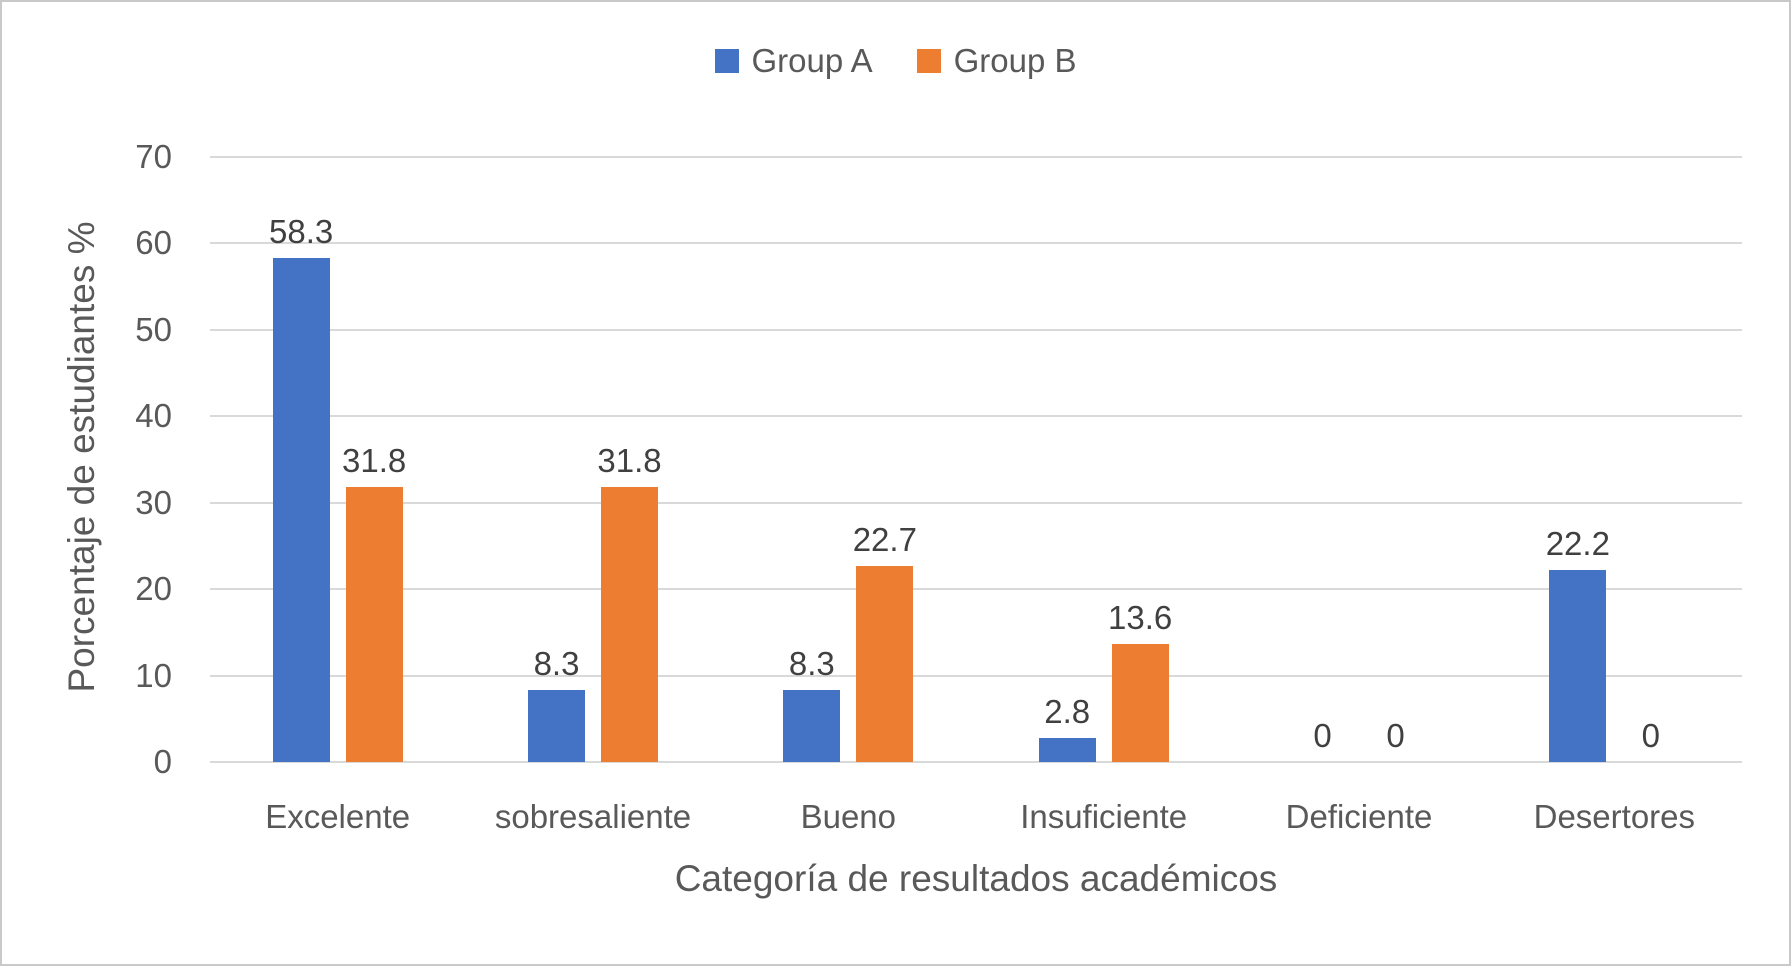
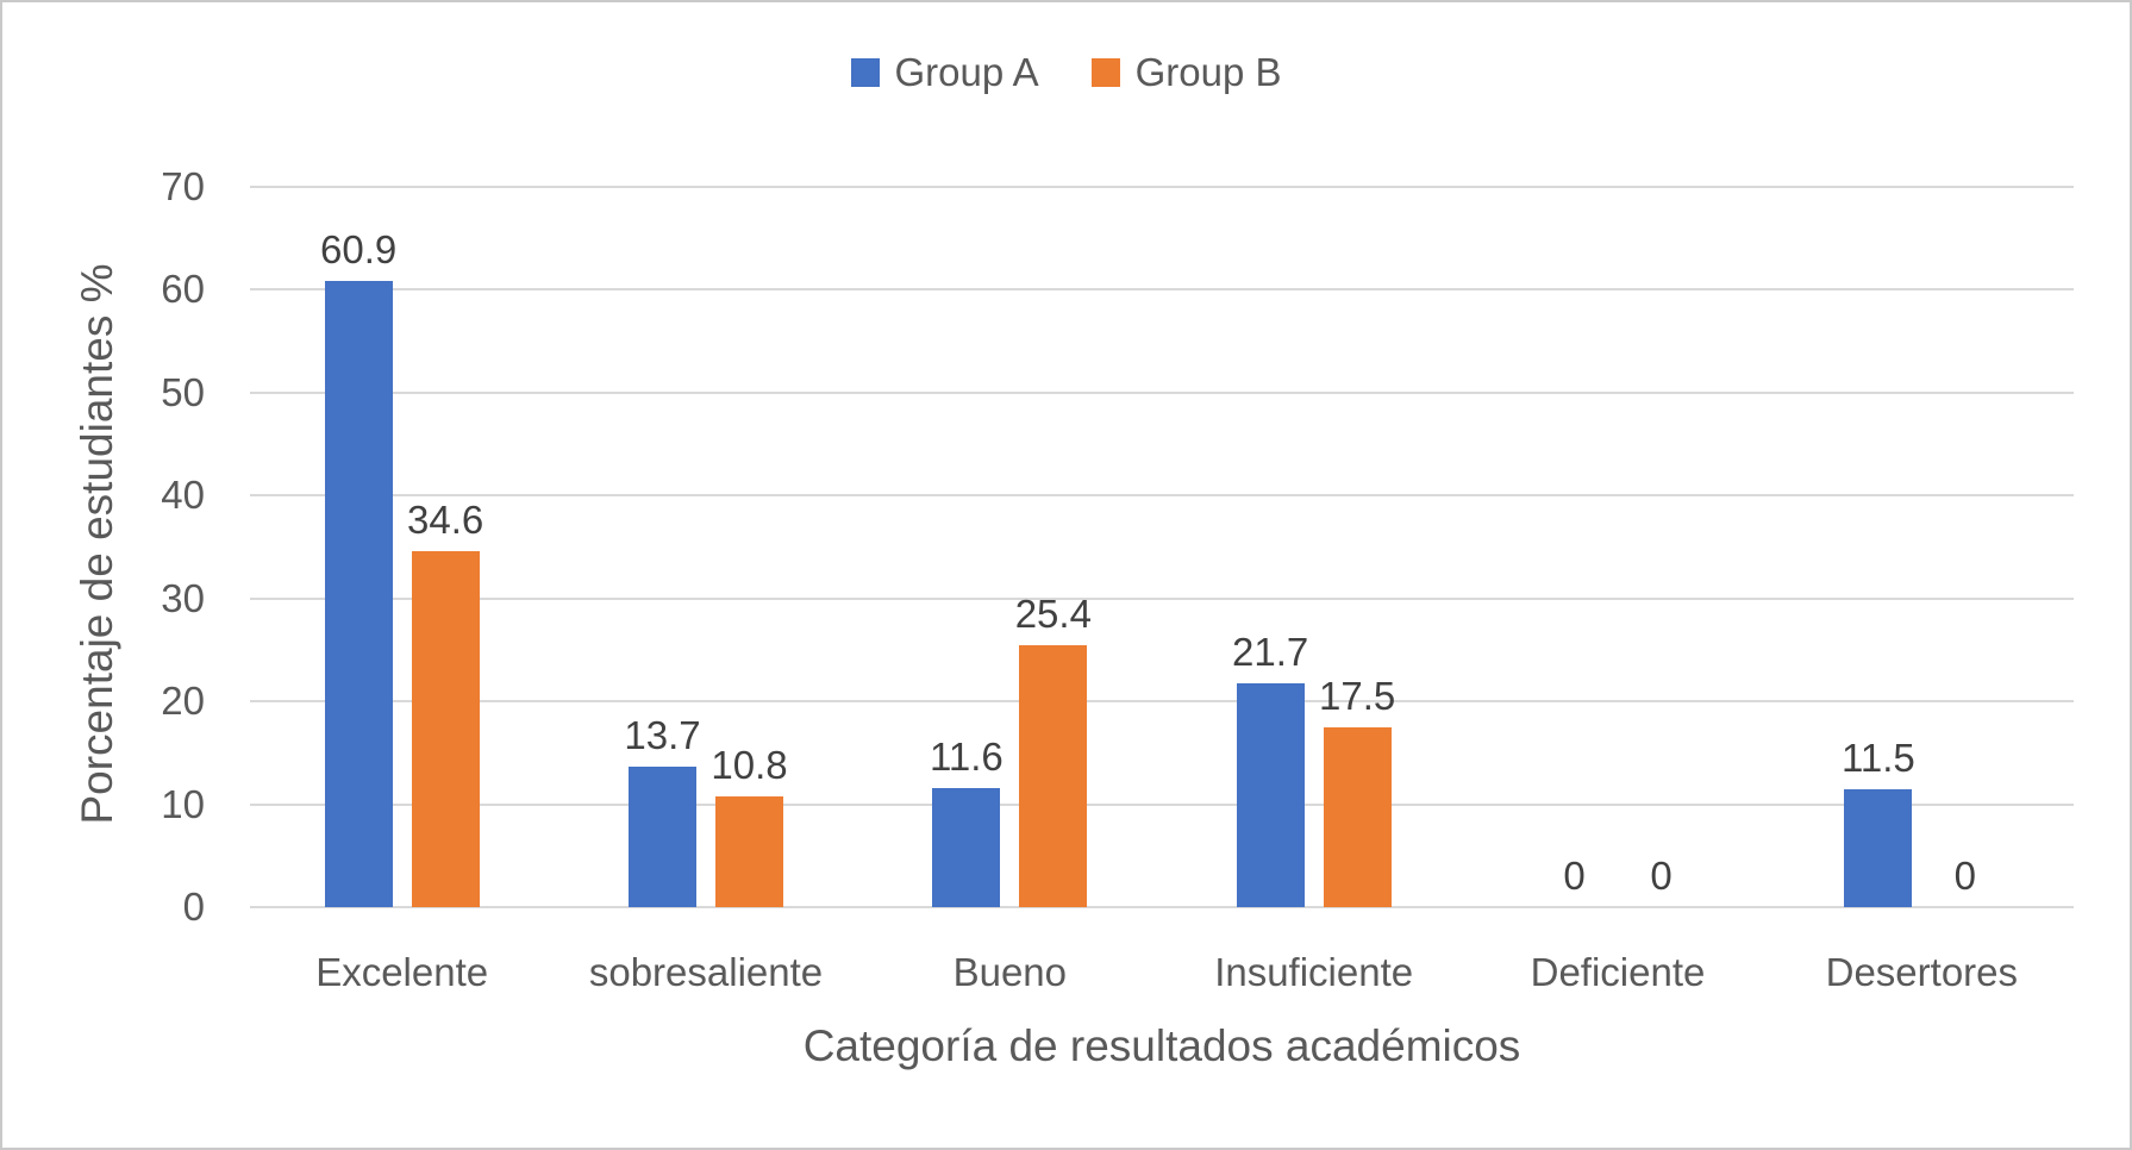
Group A/Excelente: 58.3 -> 60.9
Group B/Excelente: 31.8 -> 34.6
Group A/sobresaliente: 8.3 -> 13.7
Group B/sobresaliente: 31.8 -> 10.8
Group A/Bueno: 8.3 -> 11.6
Group B/Bueno: 22.7 -> 25.4
Group A/Insuficiente: 2.8 -> 21.7
Group B/Insuficiente: 13.6 -> 17.5
Group A/Desertores: 22.2 -> 11.5
